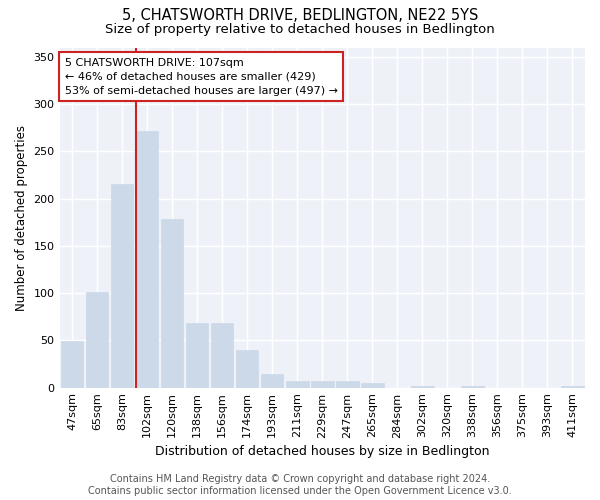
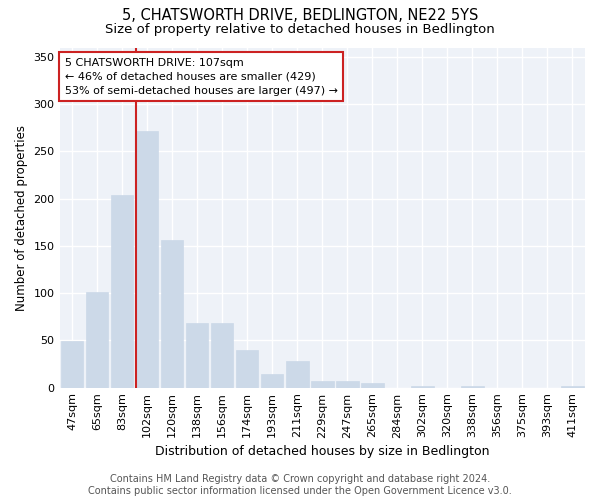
83sqm: 215 -> 204
120sqm: 178 -> 156
211sqm: 7 -> 28
